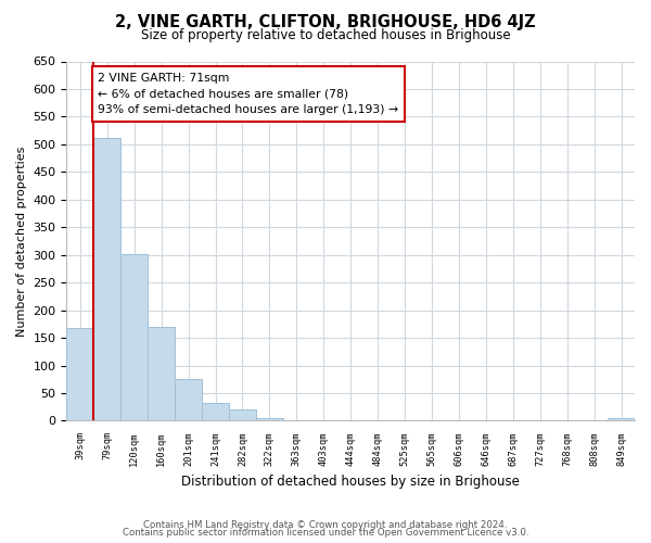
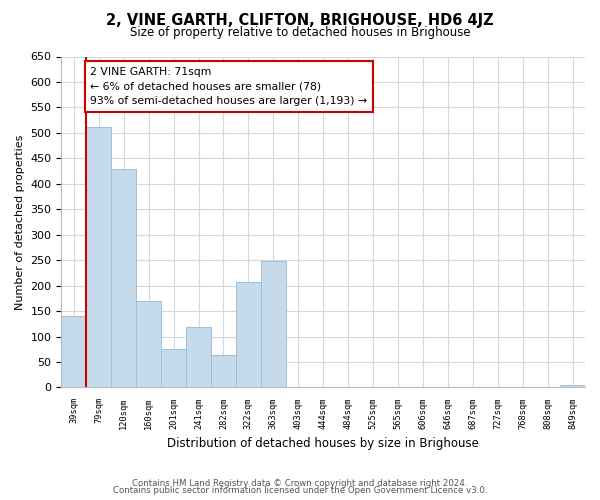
39sqm: 168 -> 140
120sqm: 302 -> 430
241sqm: 32 -> 118
282sqm: 20 -> 64
322sqm: 5 -> 208
363sqm: 1 -> 248
